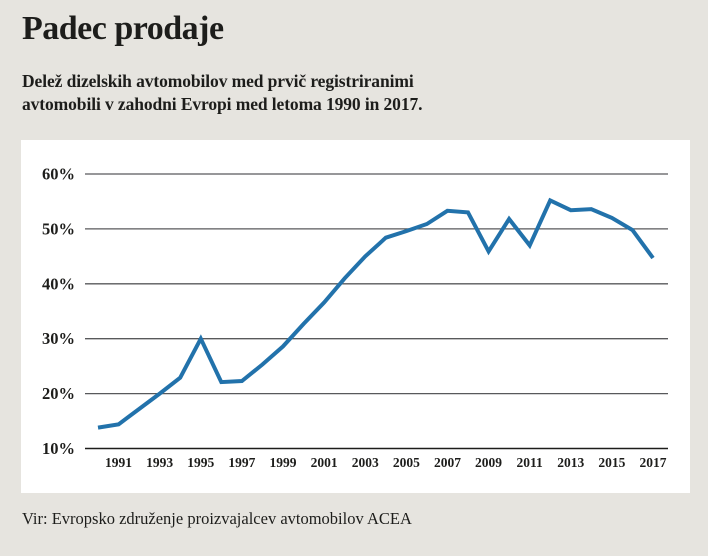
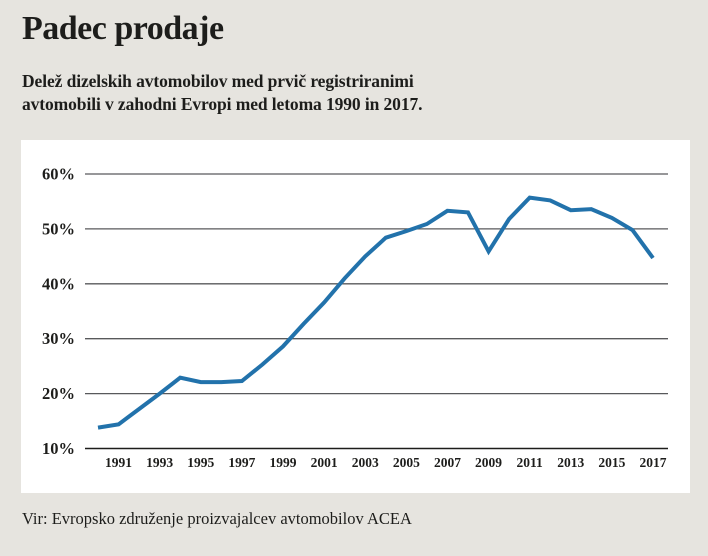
1995: 30% -> 22%
2011: 47% -> 56%
